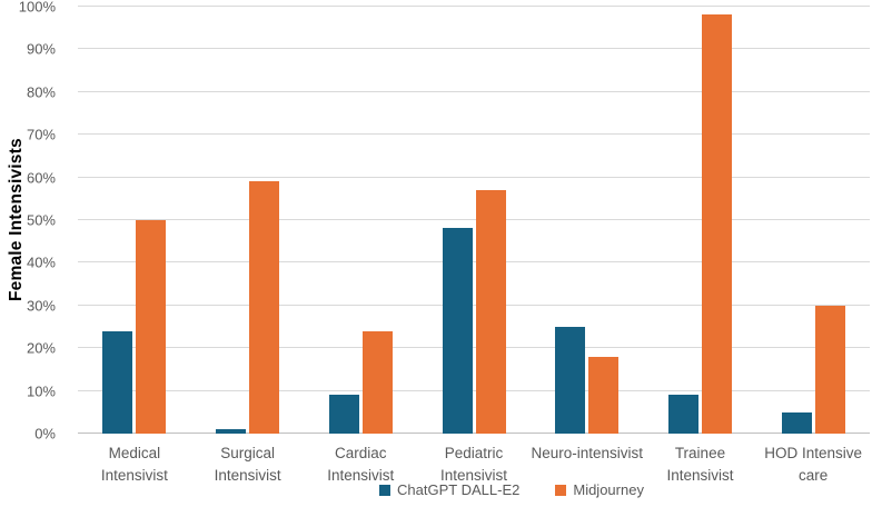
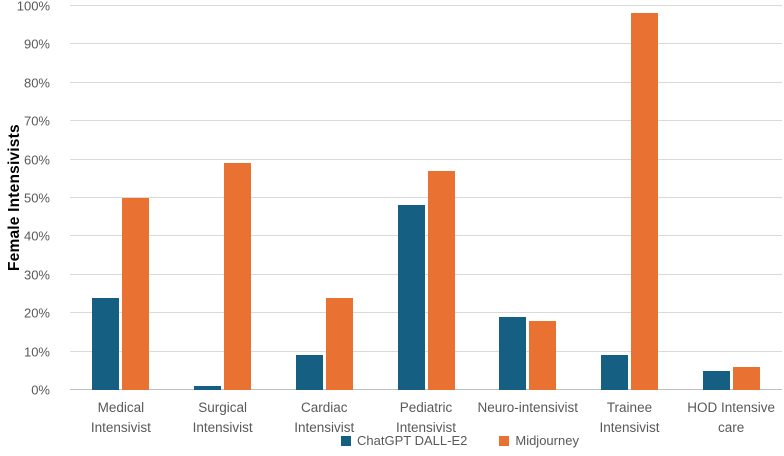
ChatGPT DALL-E2/Neuro-intensivist: 25% -> 19%
Midjourney/HOD Intensive care: 30% -> 6%
